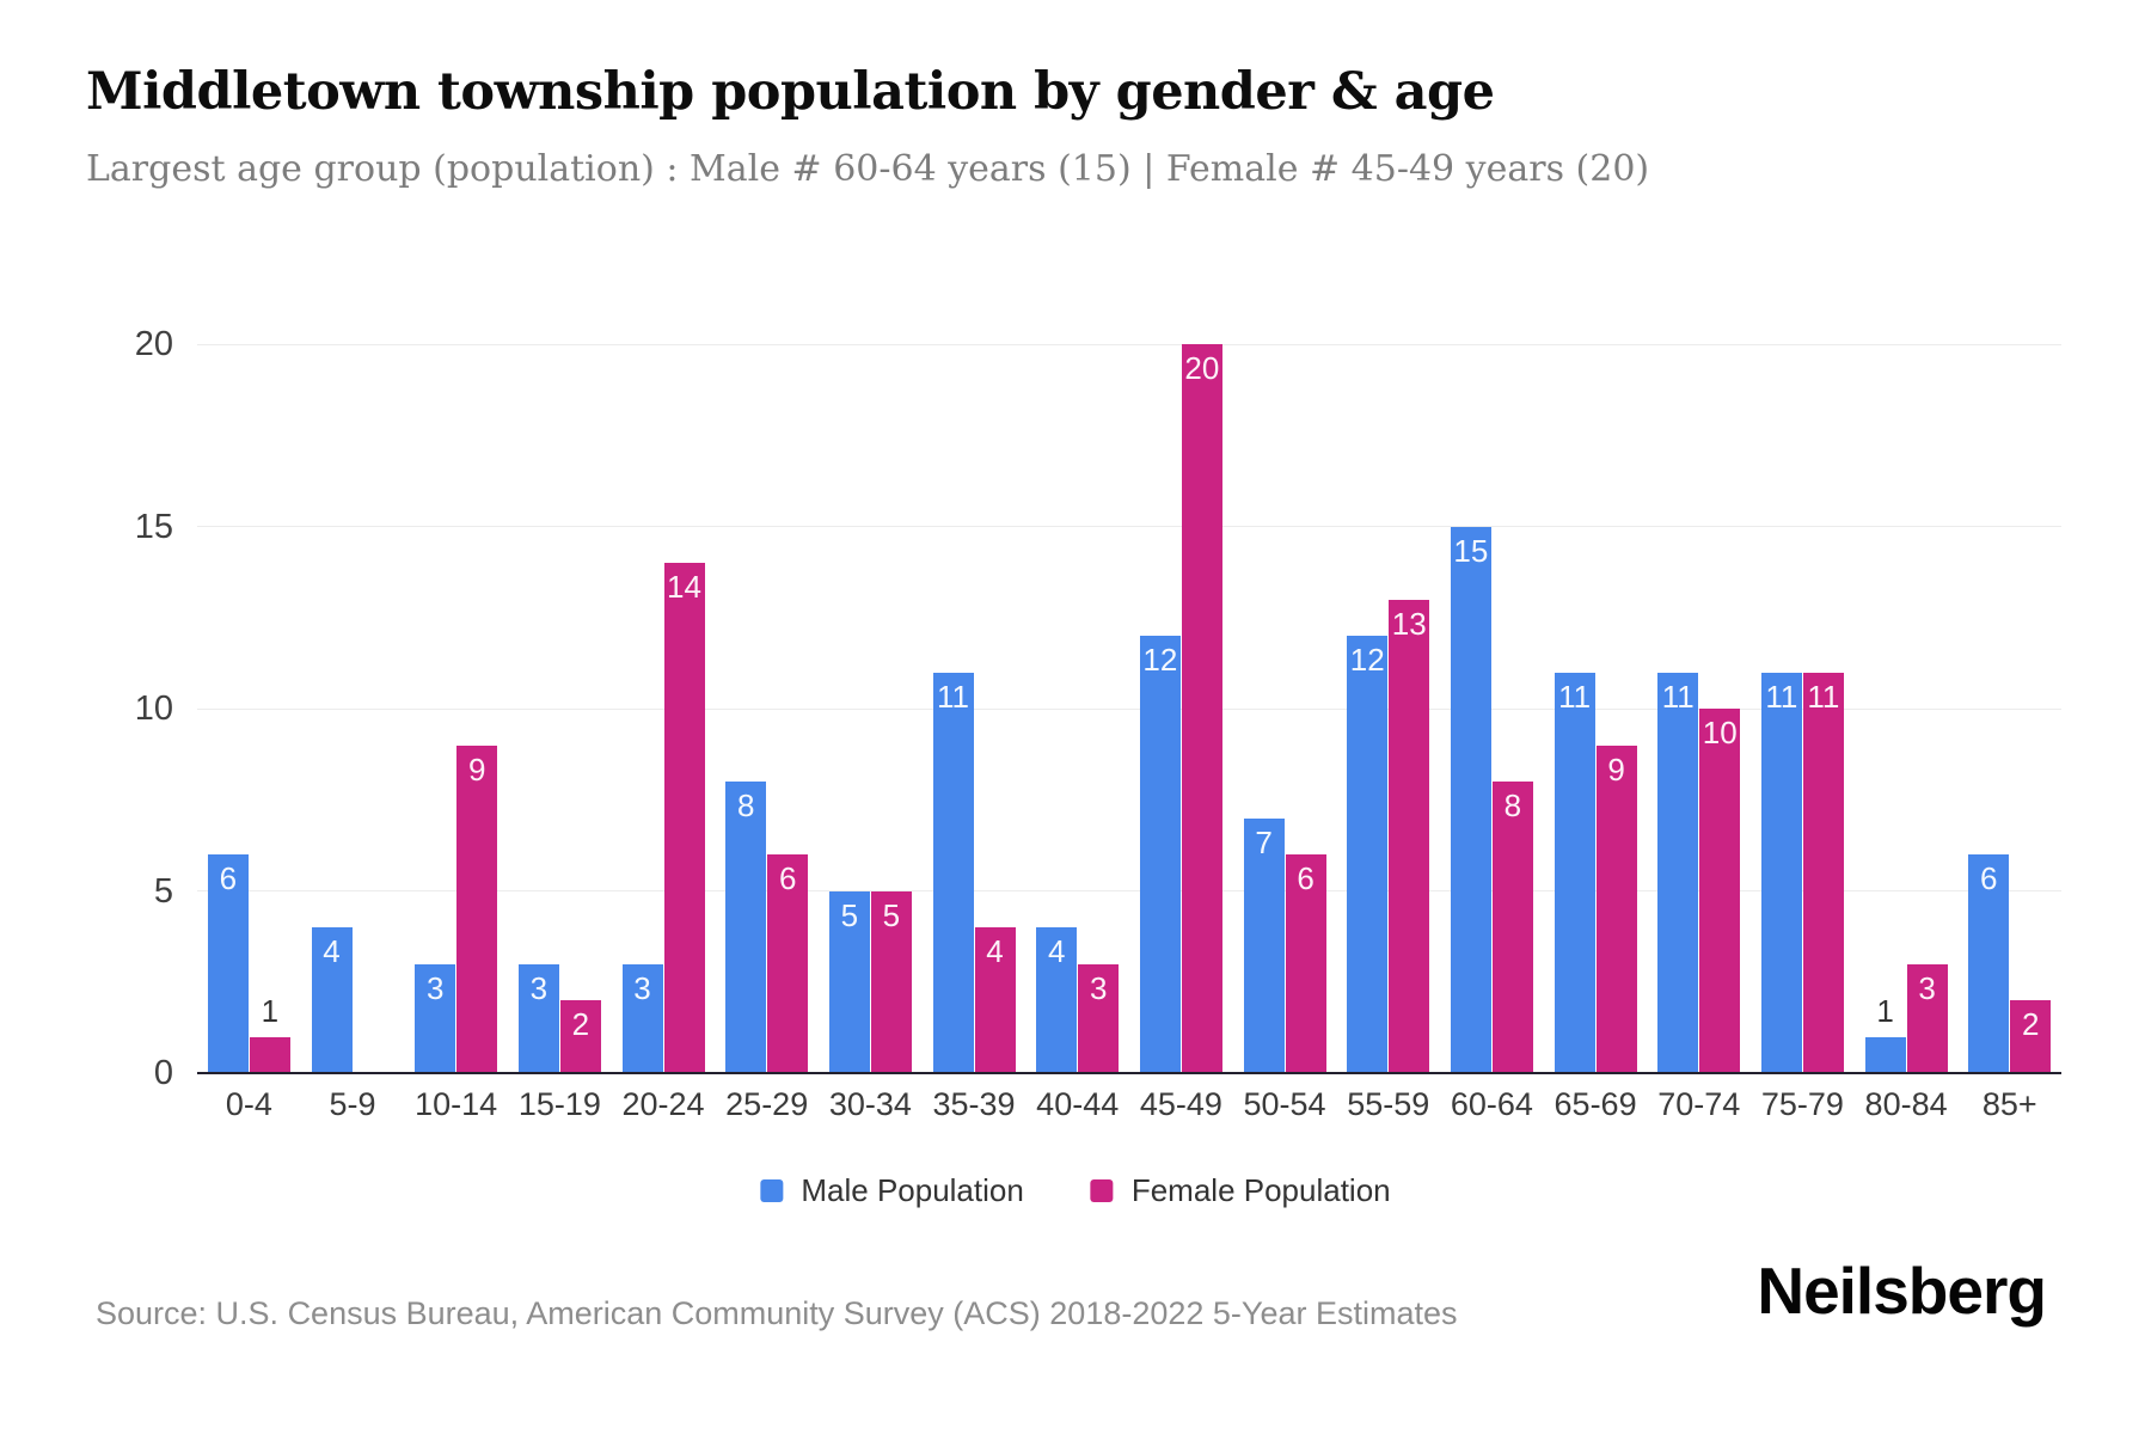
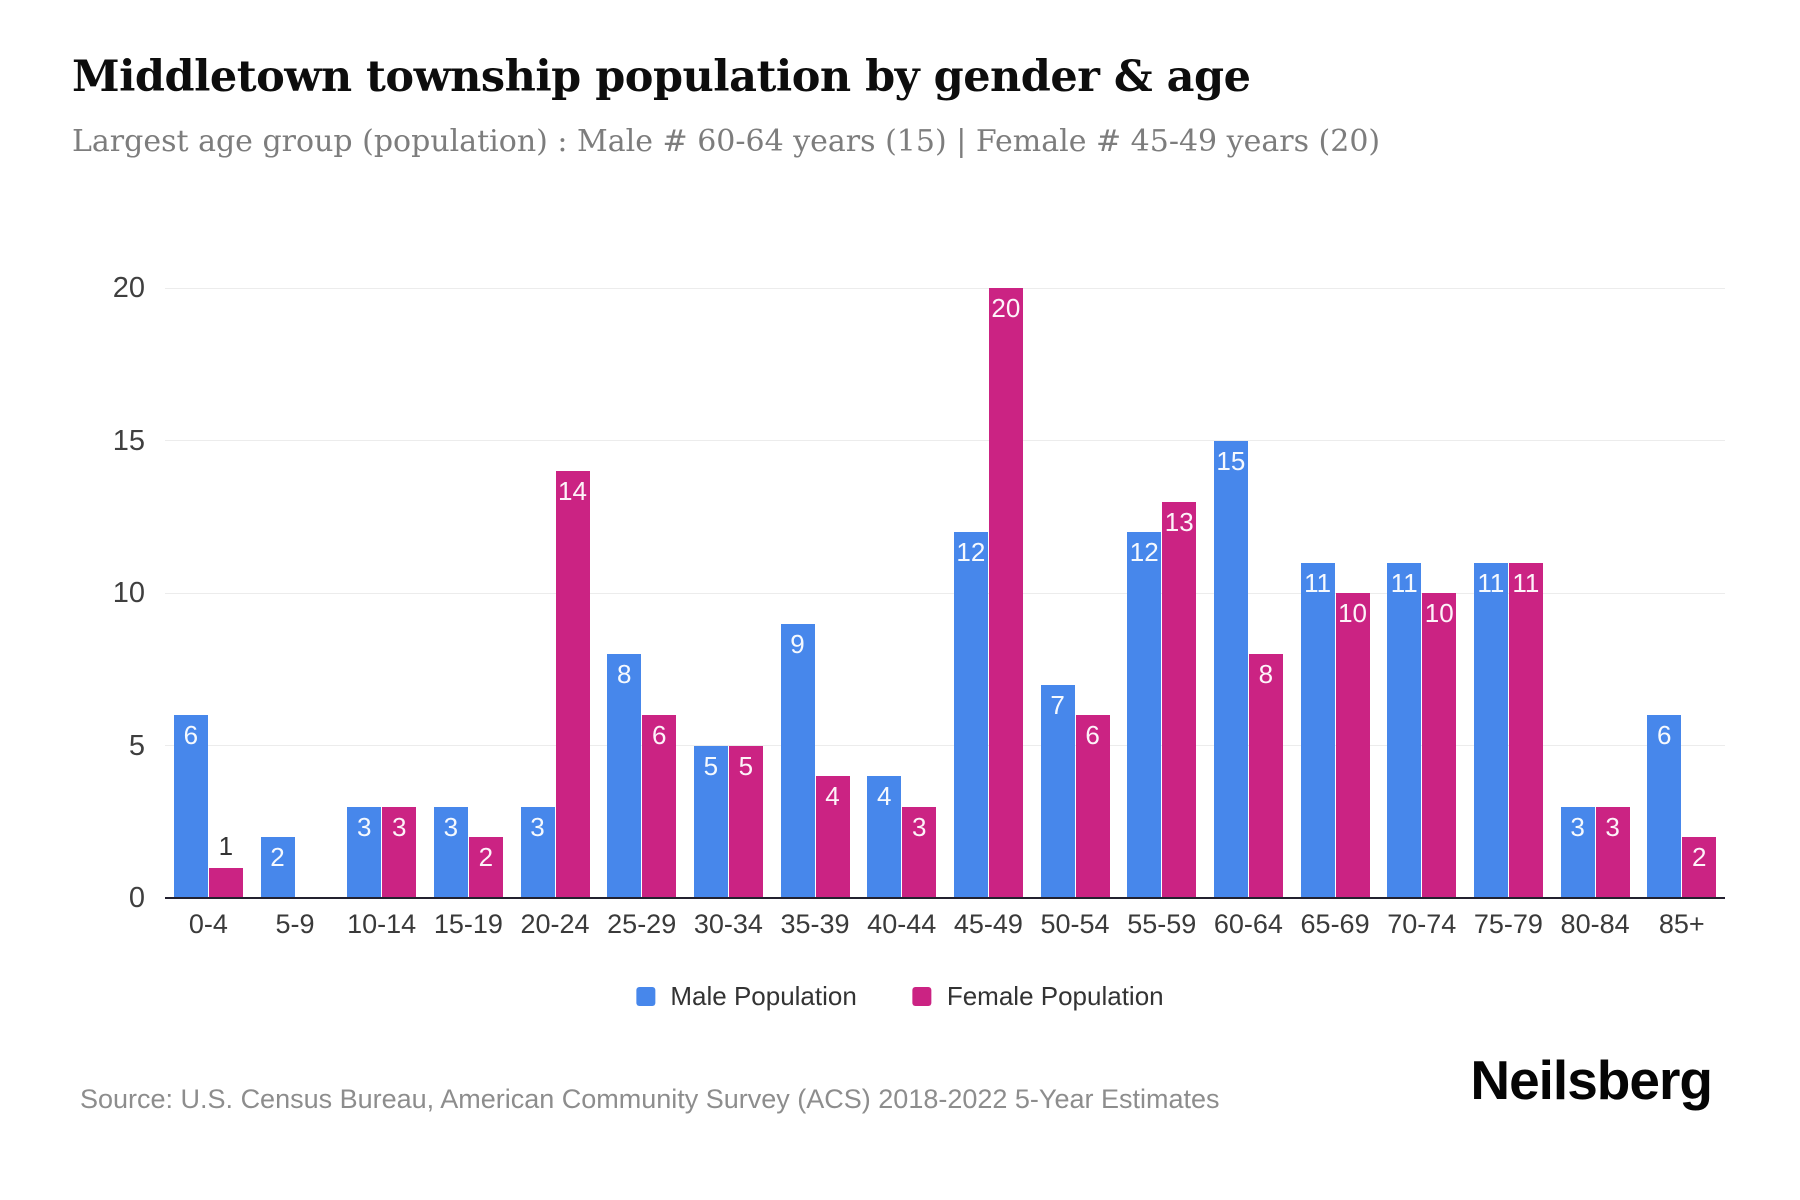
Male Population/5-9: 4 -> 2
Female Population/10-14: 9 -> 3
Male Population/35-39: 11 -> 9
Female Population/65-69: 9 -> 10
Male Population/80-84: 1 -> 3
